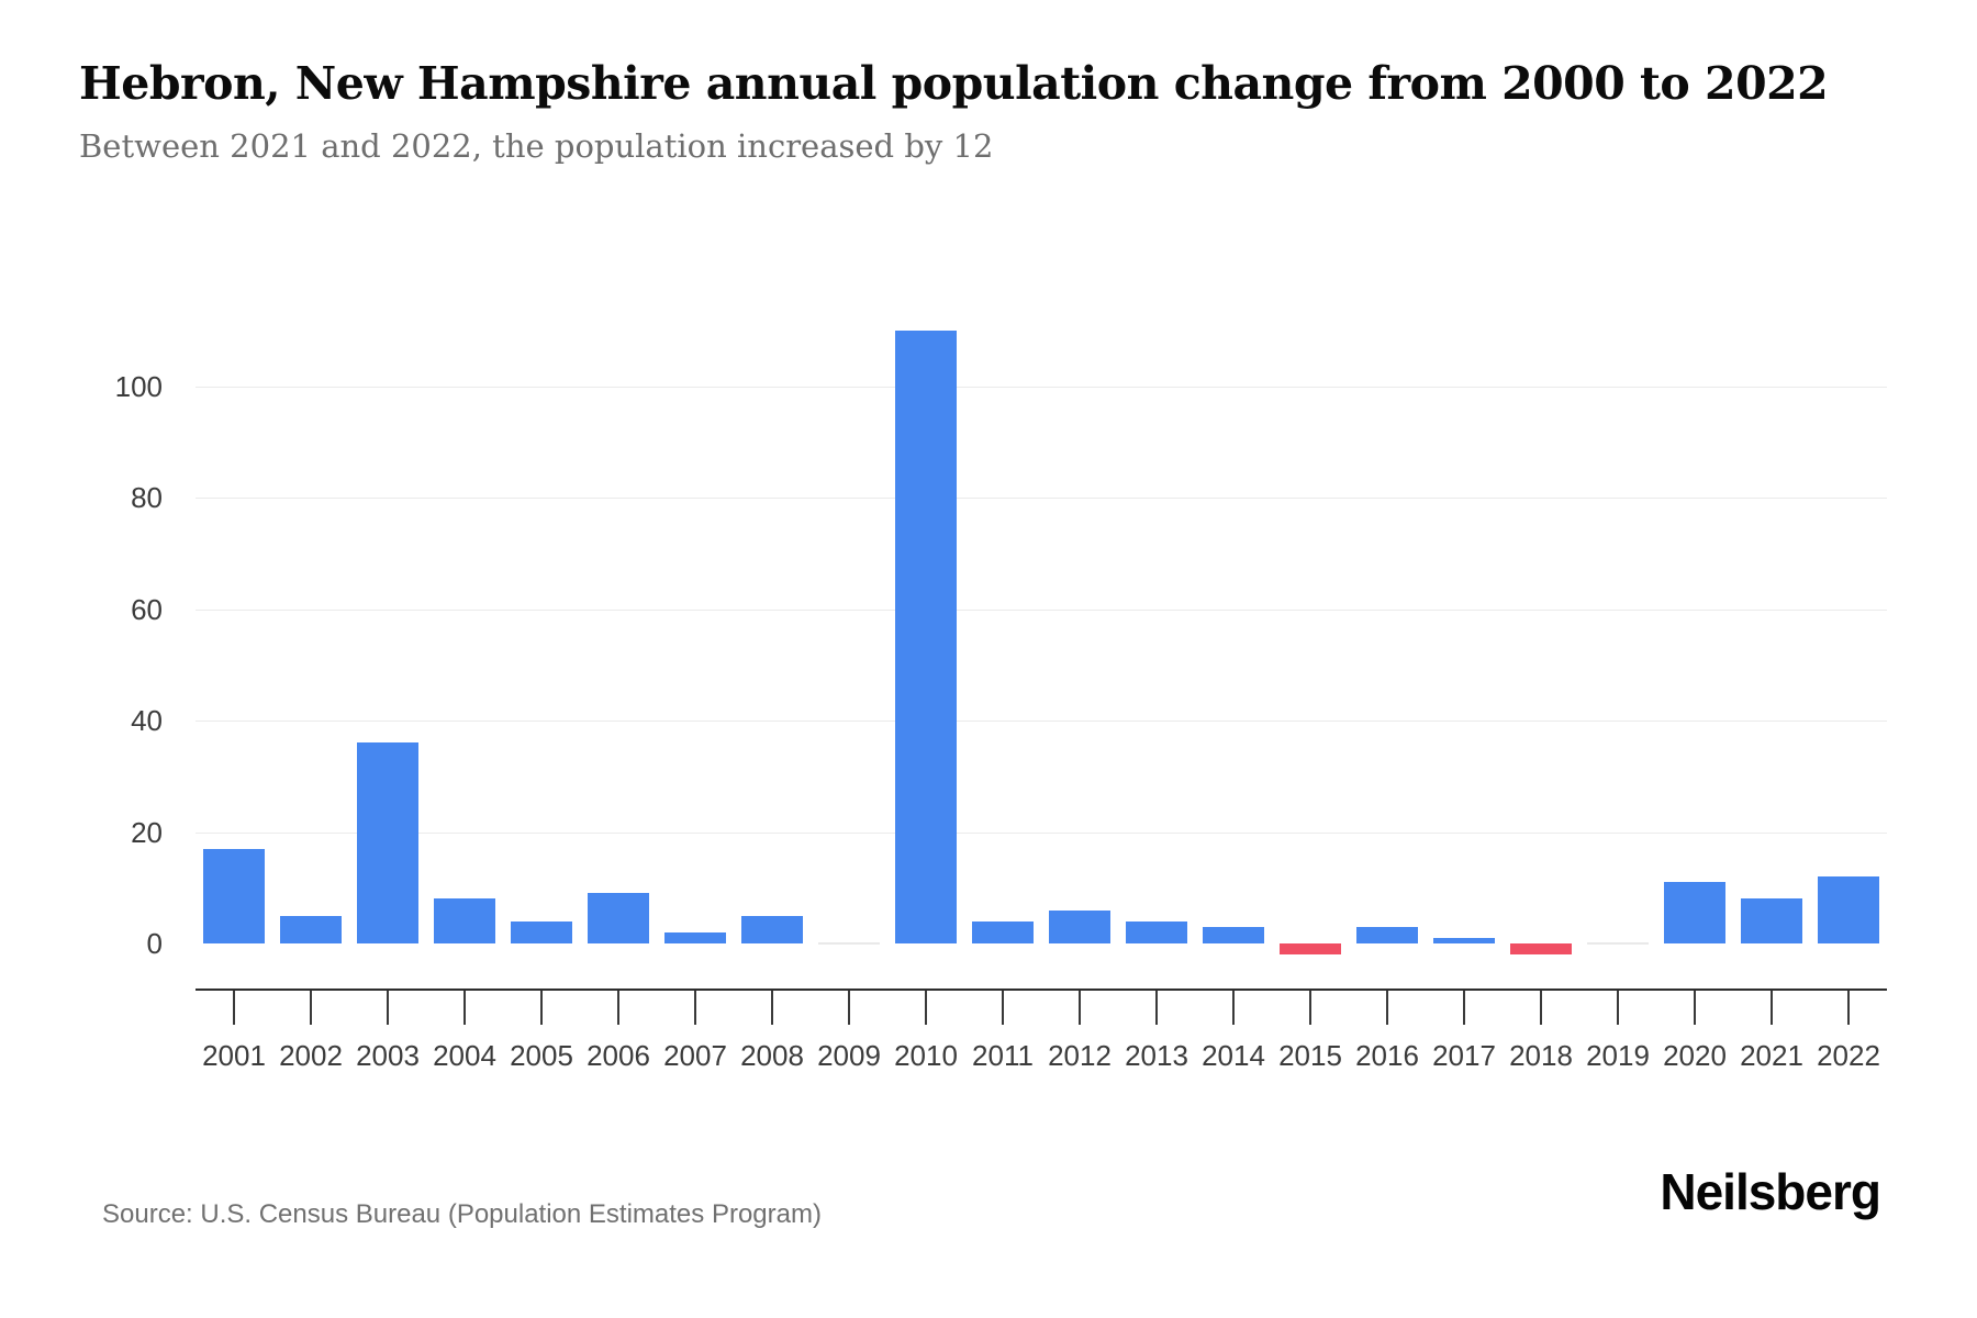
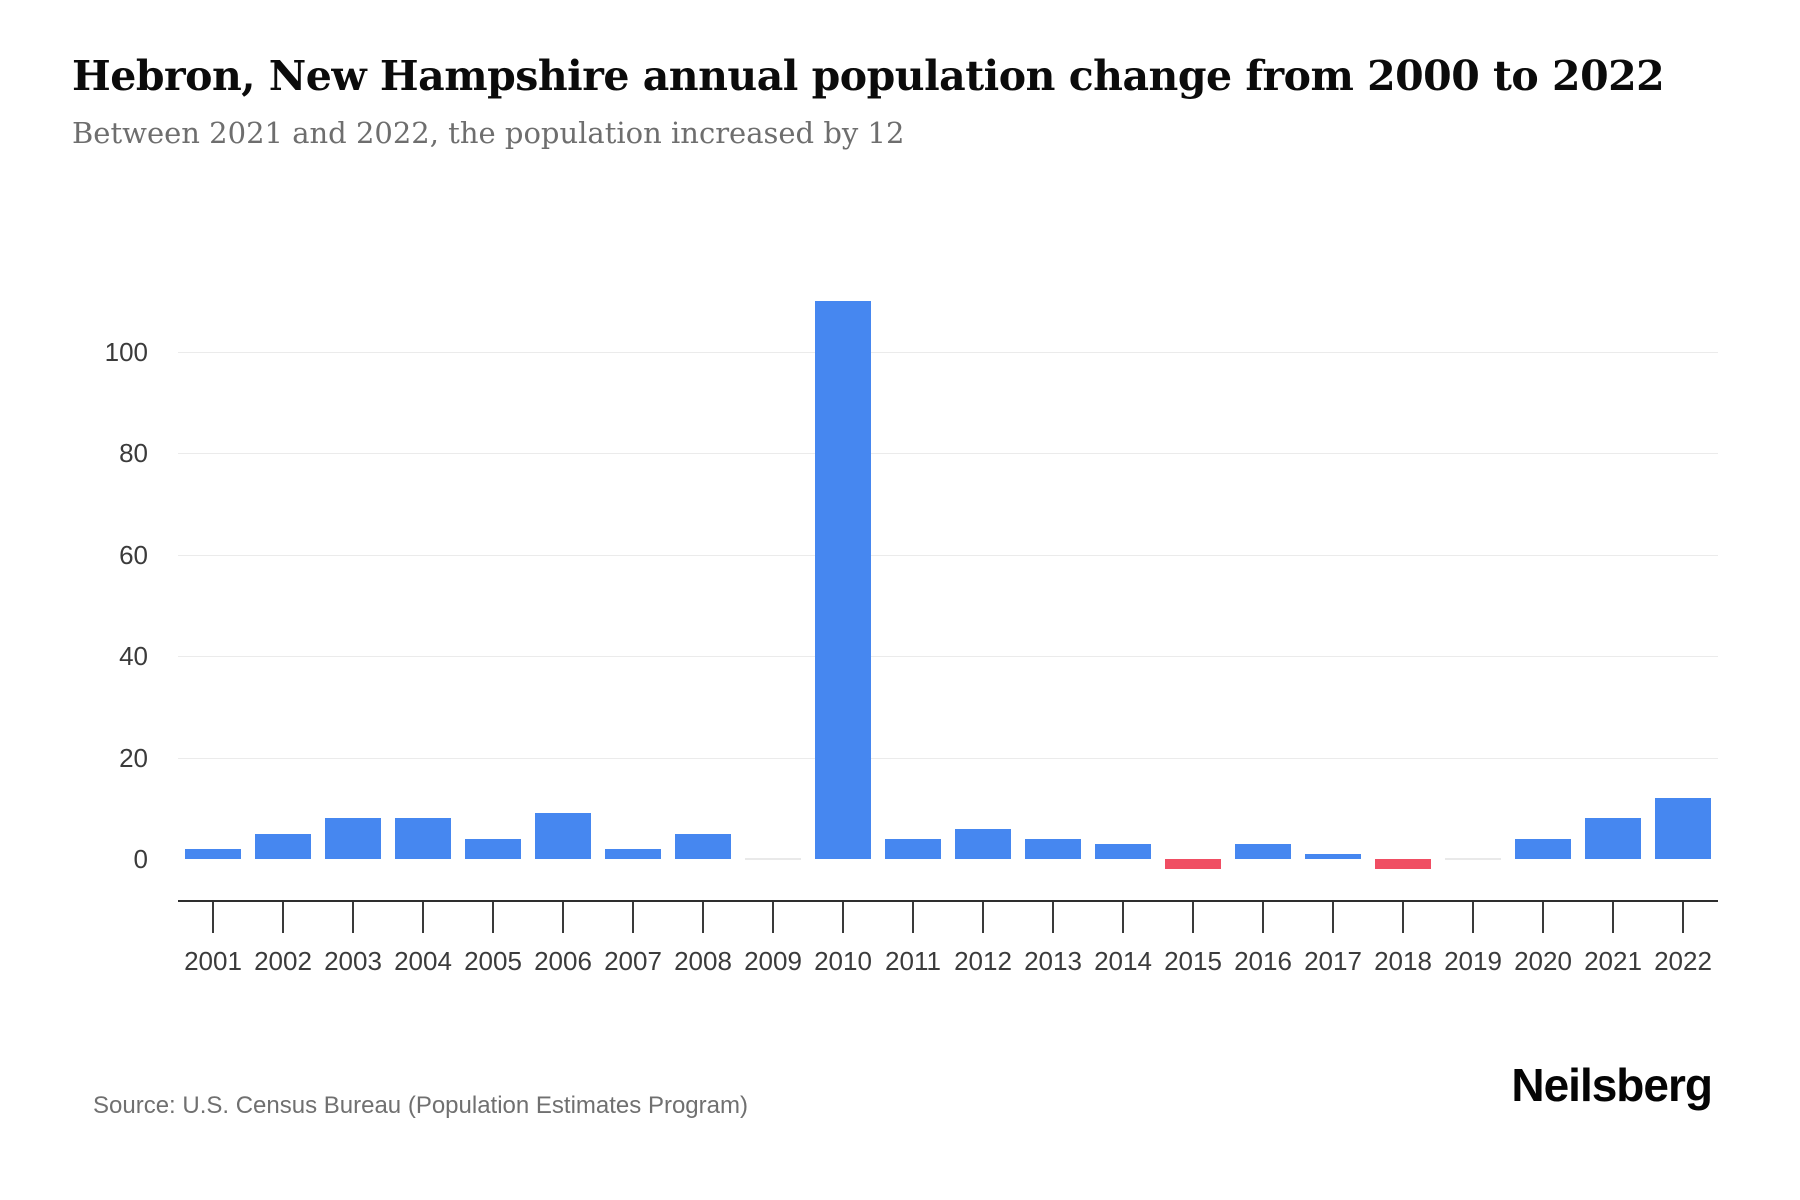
2001: 17 -> 2
2003: 36 -> 8
2020: 11 -> 4
